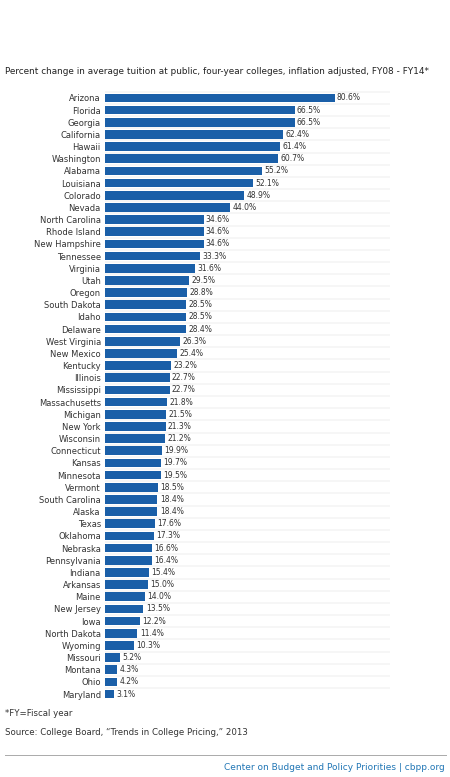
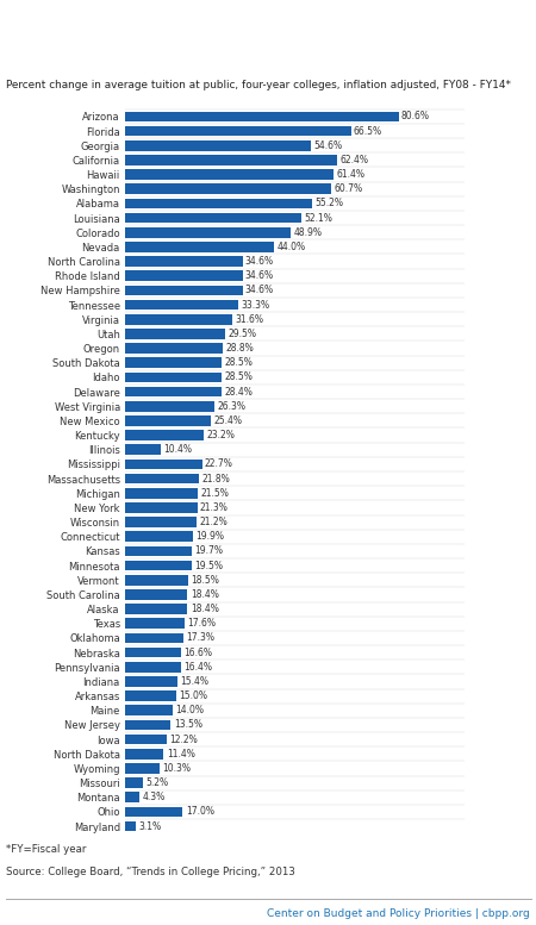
Georgia: 66.5% -> 54.6%
Illinois: 22.7% -> 10.4%
Ohio: 4.2% -> 17.0%
